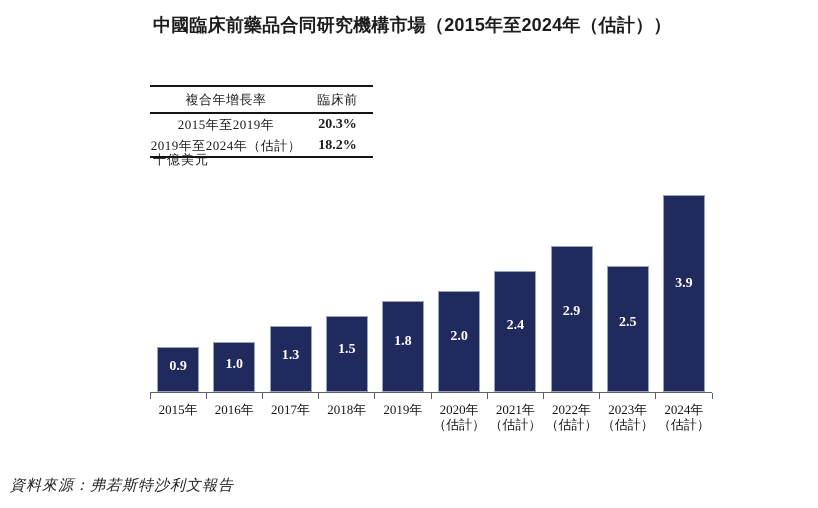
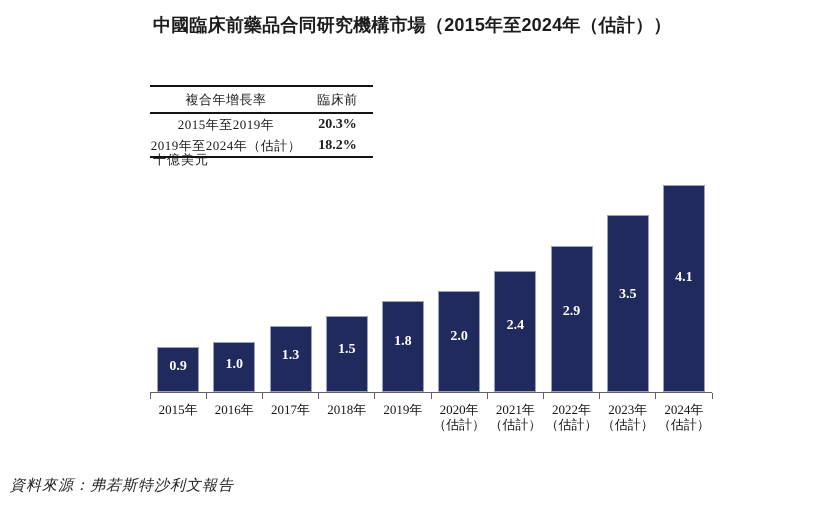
2023年 （估計）: 2.5 -> 3.5
2024年 （估計）: 3.9 -> 4.1
